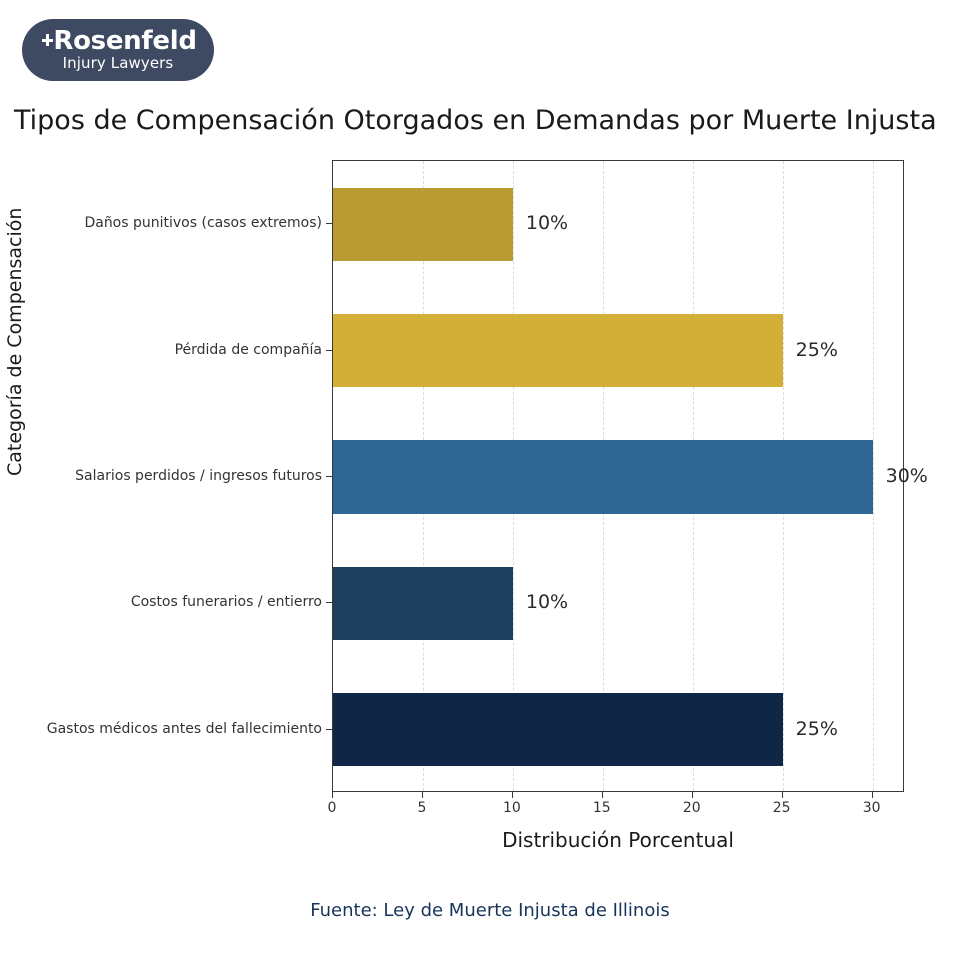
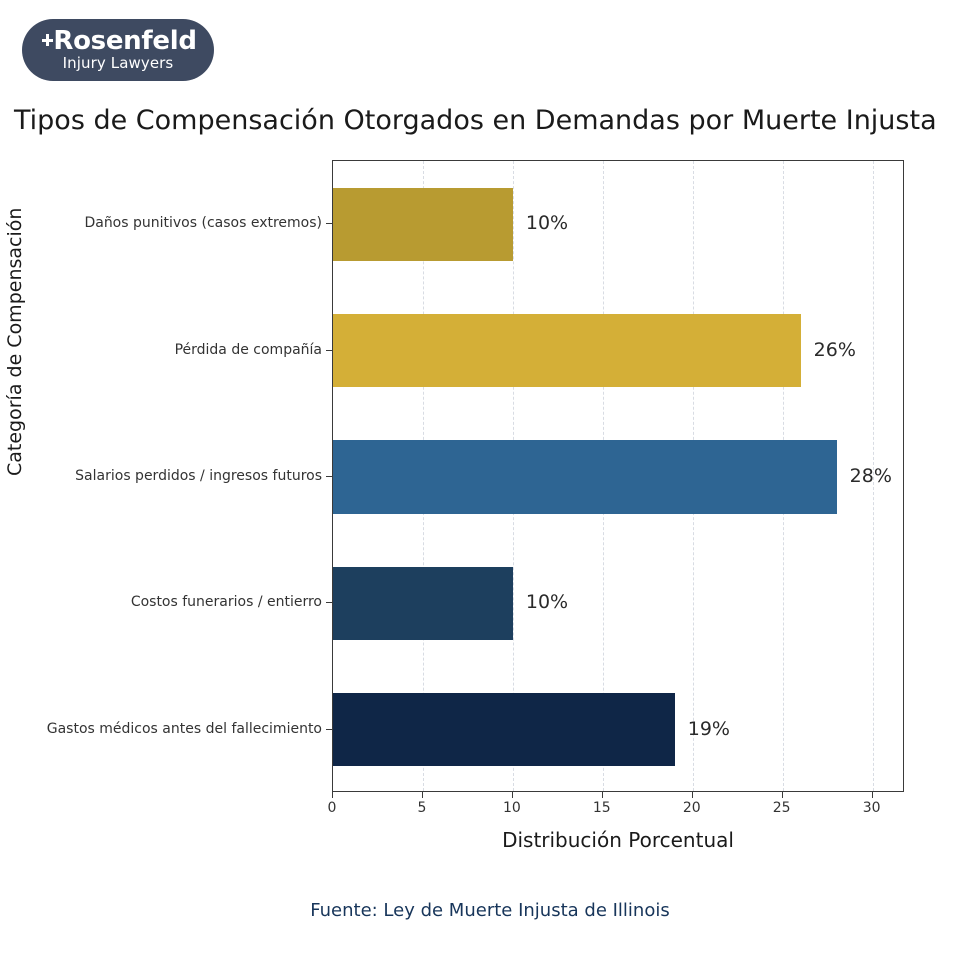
Gastos médicos antes del fallecimiento: 25% -> 19%
Salarios perdidos / ingresos futuros: 30% -> 28%
Pérdida de compañía: 25% -> 26%
